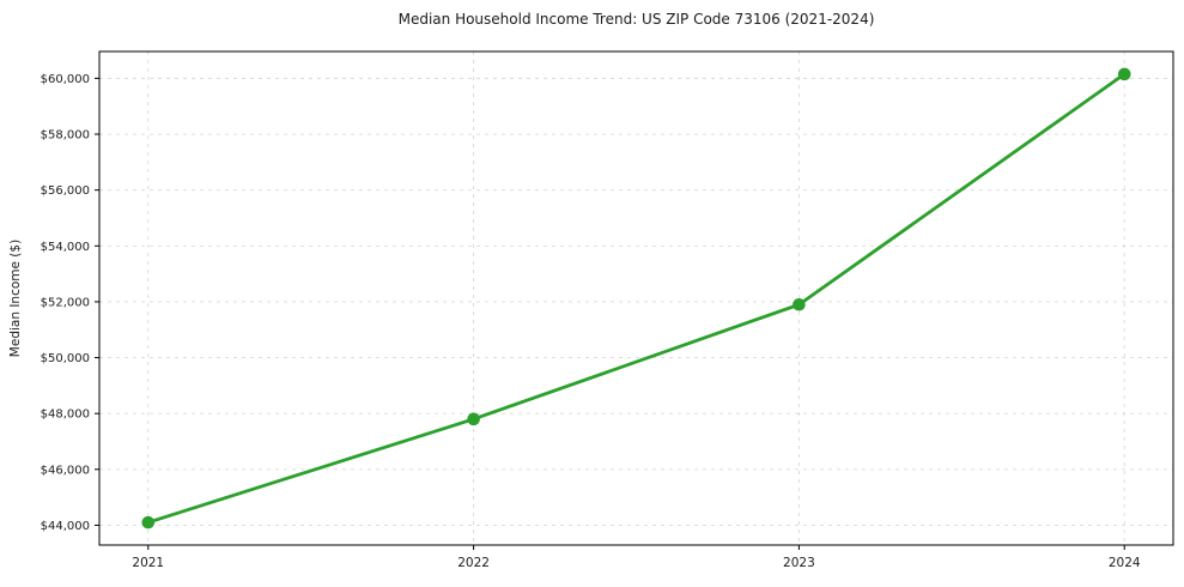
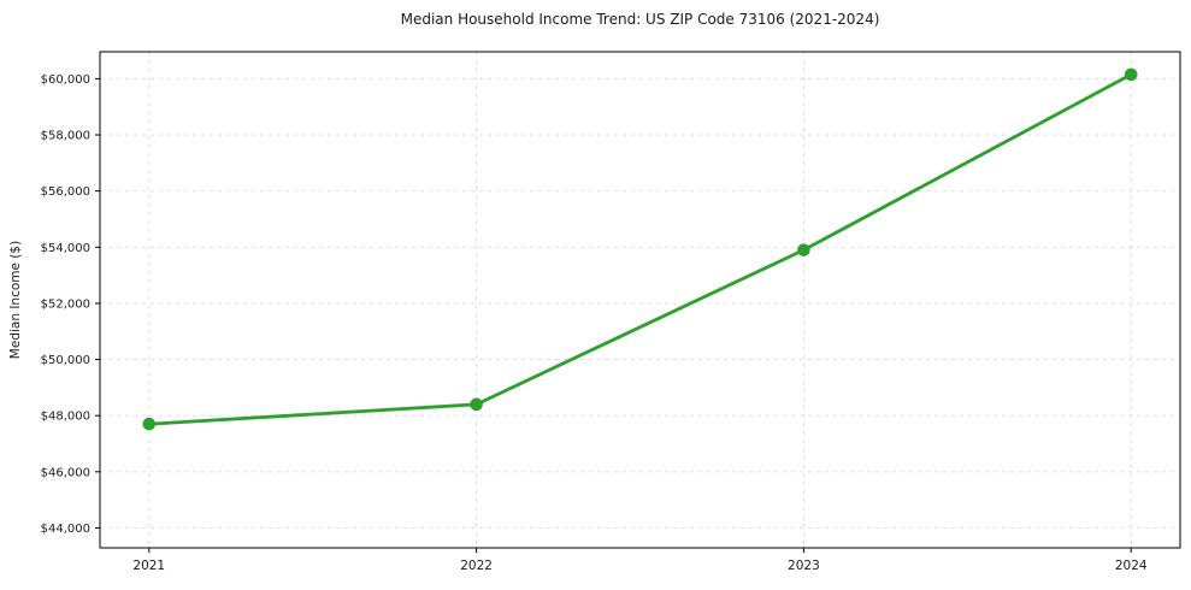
2021: $44100 -> $47700
2022: $47800 -> $48400
2023: $51900 -> $53900
